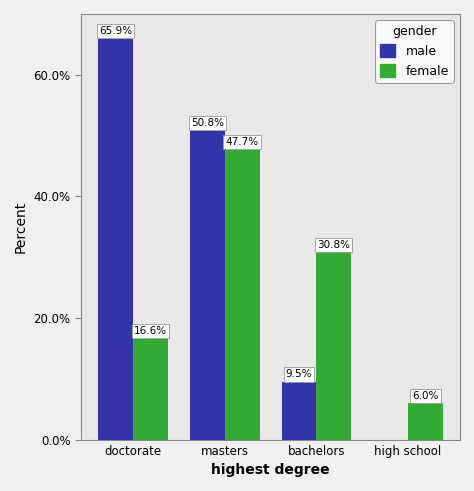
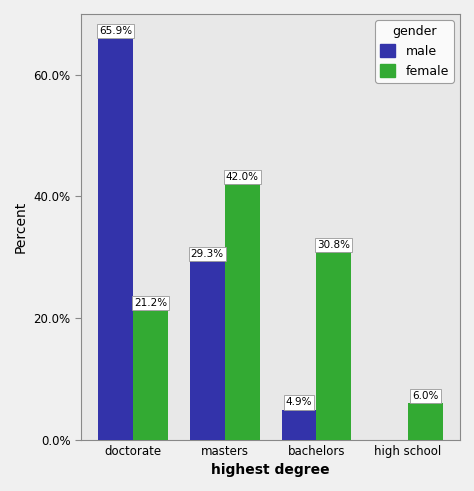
female/doctorate: 16.6% -> 21.2%
male/masters: 50.8% -> 29.3%
female/masters: 47.7% -> 42.0%
male/bachelors: 9.5% -> 4.9%
